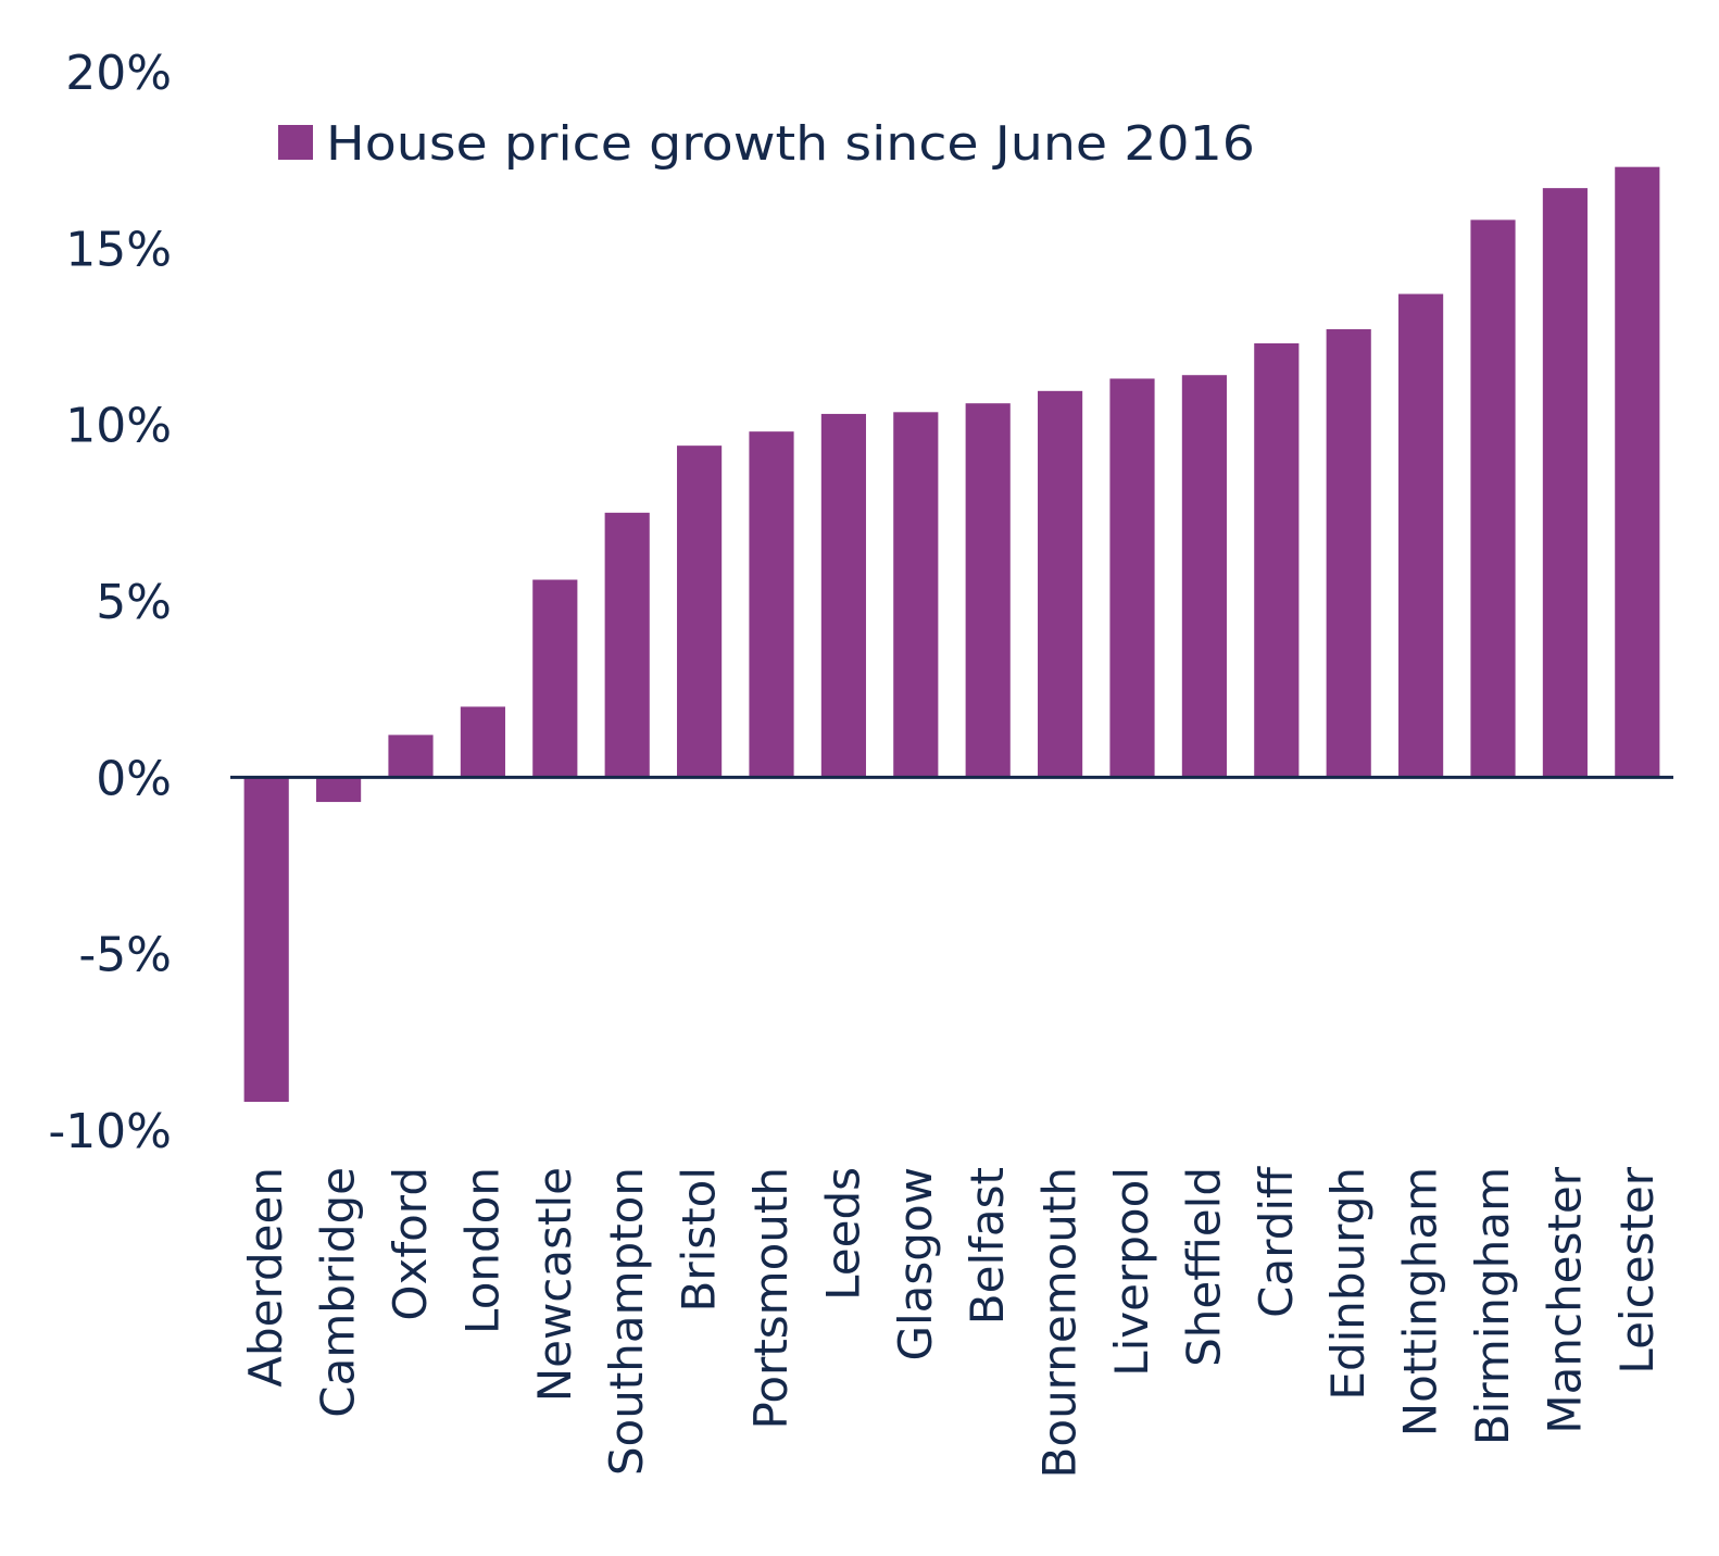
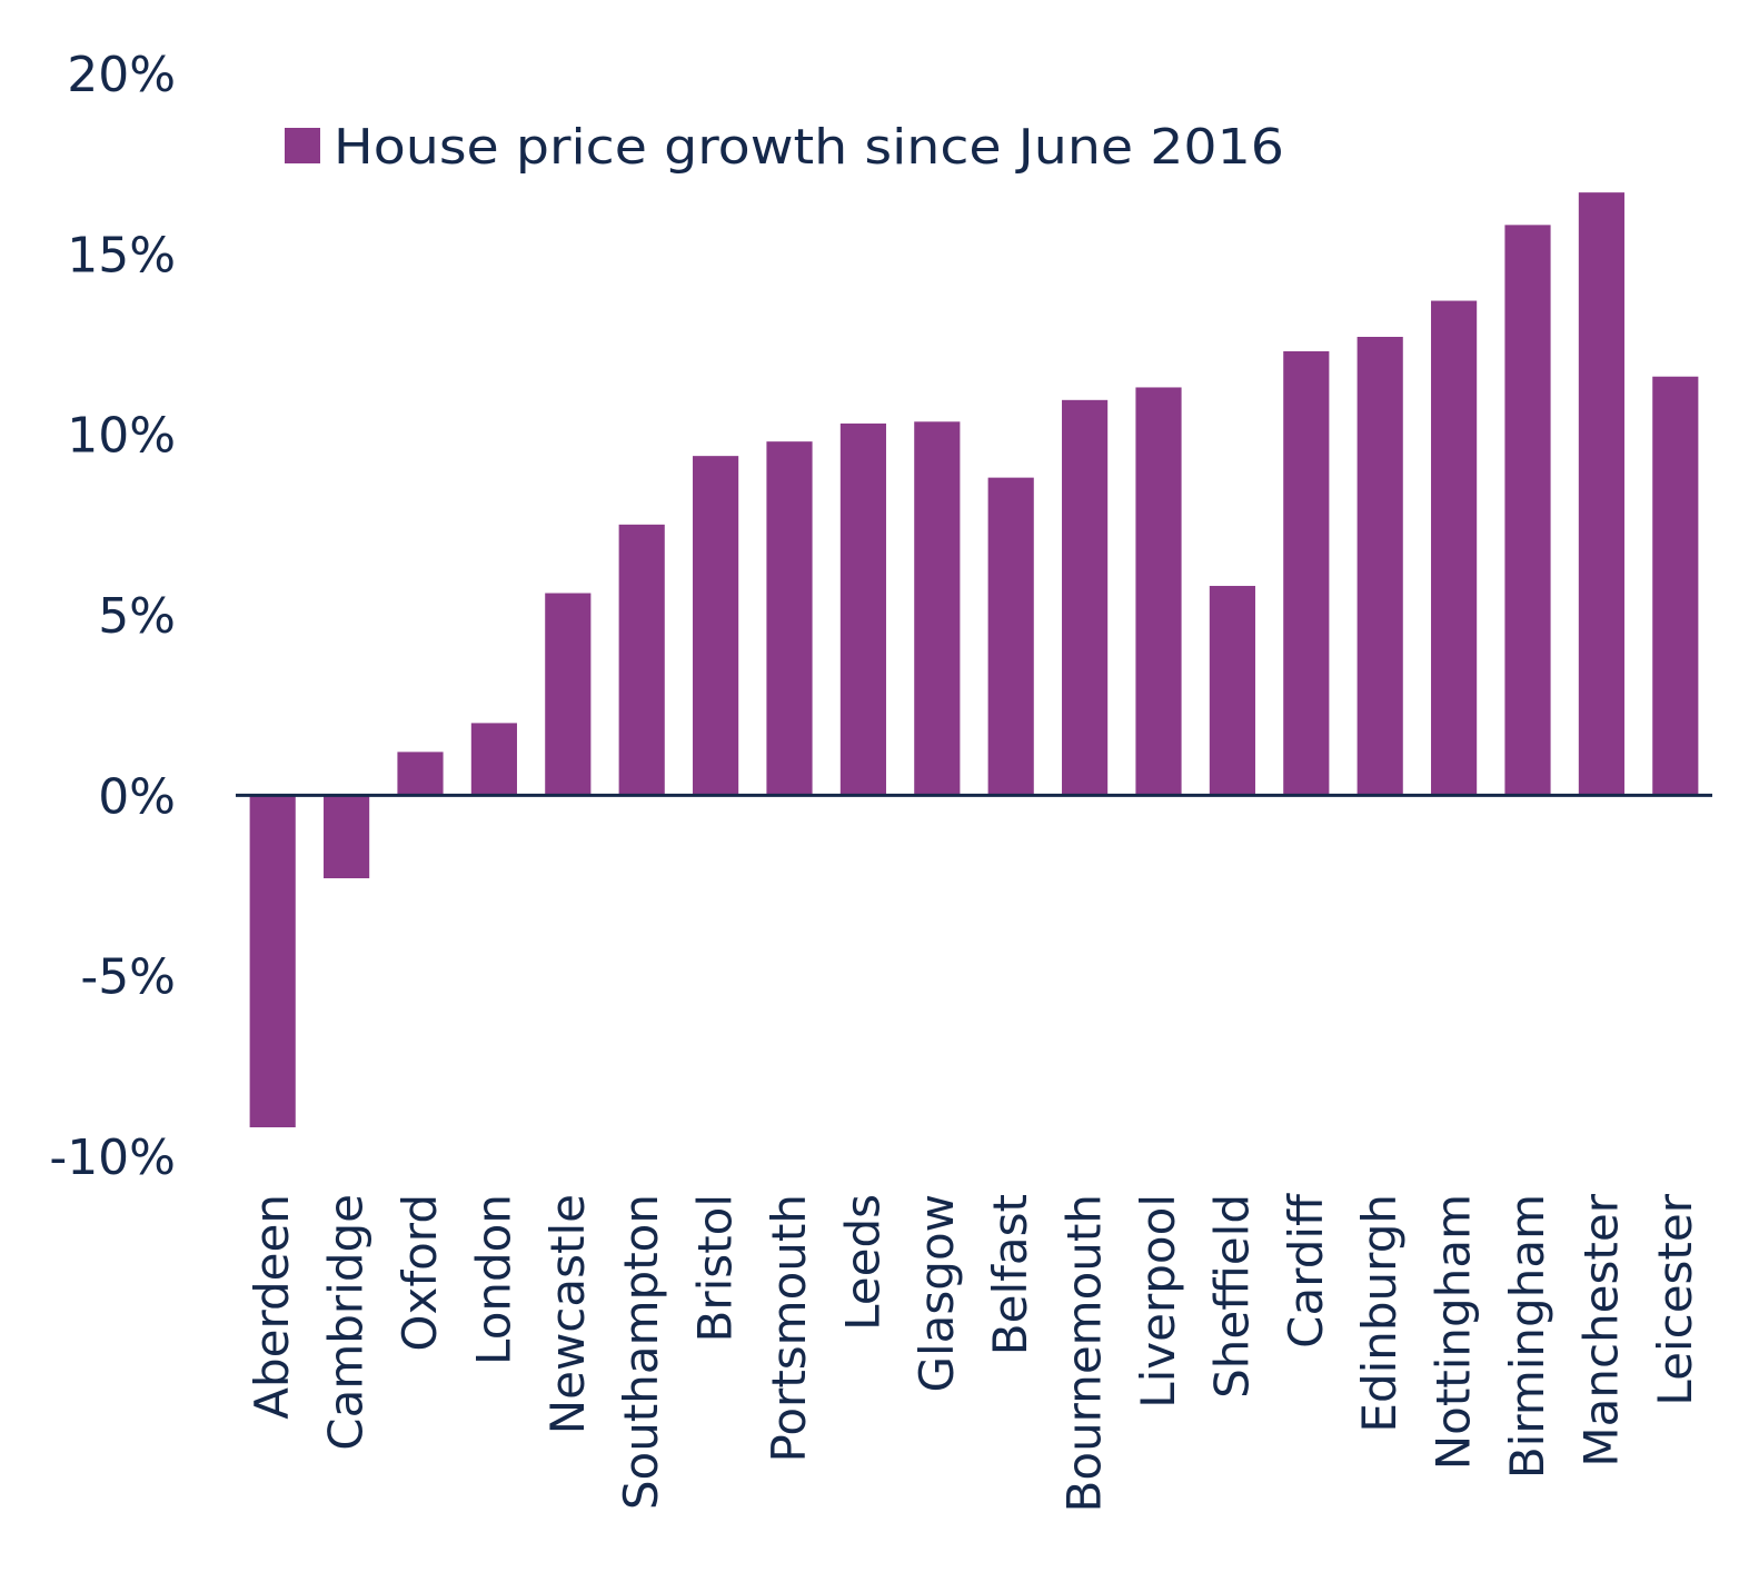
Cambridge: -0.7% -> -2.3%
Belfast: 10.6% -> 8.8%
Sheffield: 11.4% -> 5.8%
Leicester: 17.3% -> 11.6%
